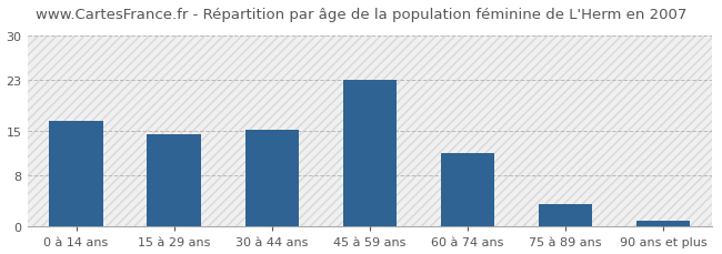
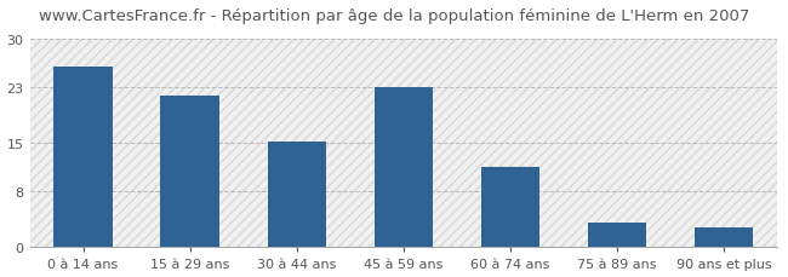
0 à 14 ans: 16.5 -> 26.0
15 à 29 ans: 14.5 -> 21.8
90 ans et plus: 1.0 -> 2.8
